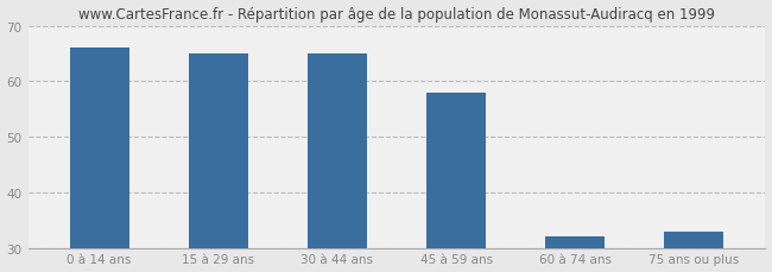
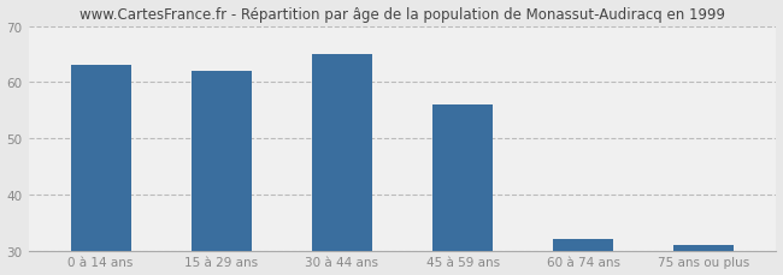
0 à 14 ans: 66 -> 63
15 à 29 ans: 65 -> 62
45 à 59 ans: 58 -> 56
75 ans ou plus: 33 -> 31
